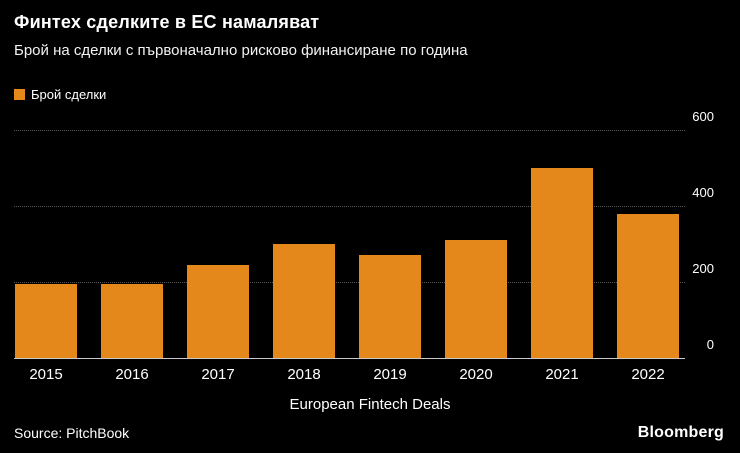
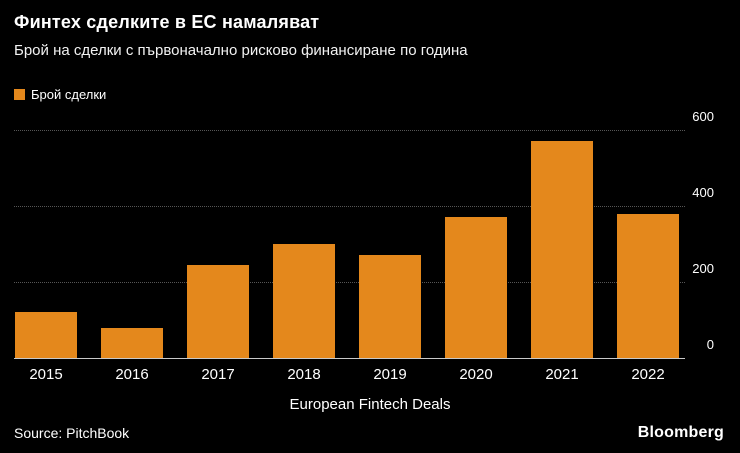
2015: 200 -> 120
2016: 200 -> 80
2020: 310 -> 370
2021: 500 -> 570
